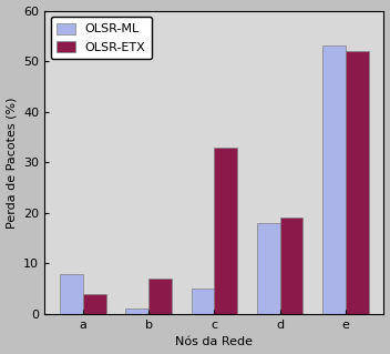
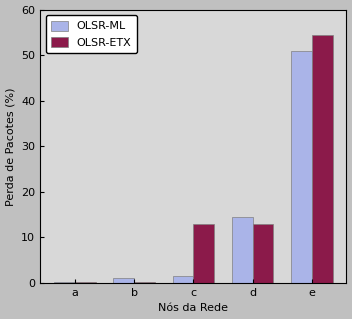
OLSR-ML/a: 8.0 -> 0.3
OLSR-ETX/a: 4.0 -> 0.2
OLSR-ETX/b: 7.0 -> 0.3
OLSR-ML/c: 5.0 -> 1.5
OLSR-ETX/c: 33.0 -> 13.0
OLSR-ML/d: 18.0 -> 14.5
OLSR-ETX/d: 19.0 -> 13.0
OLSR-ML/e: 53.0 -> 51.0
OLSR-ETX/e: 52.0 -> 54.5
